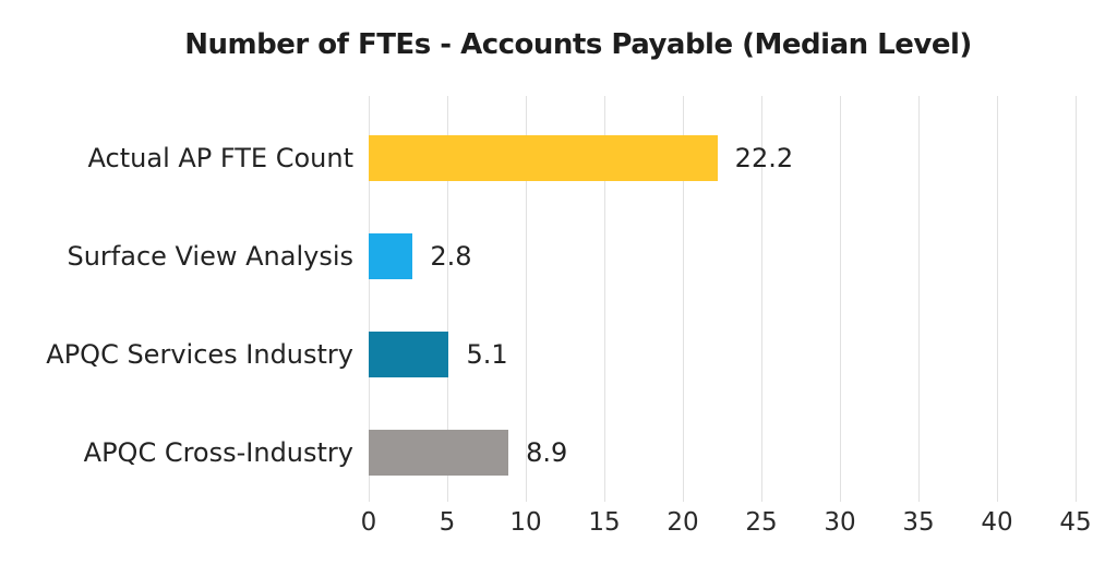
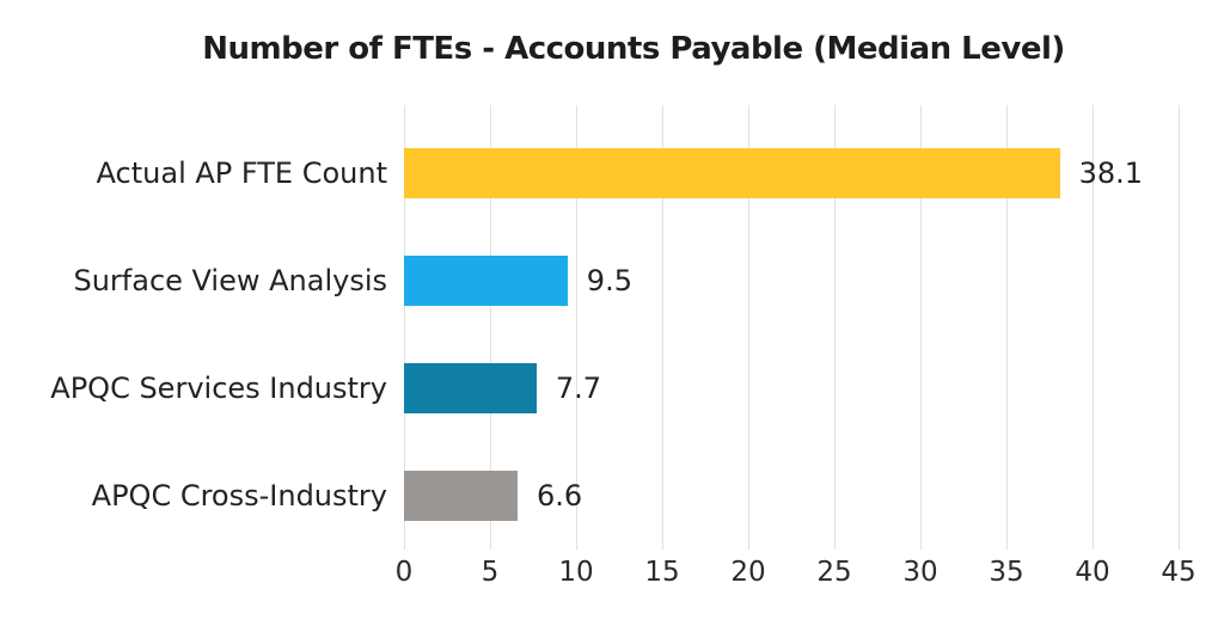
Actual AP FTE Count: 22.2 -> 38.1
Surface View Analysis: 2.8 -> 9.5
APQC Services Industry: 5.1 -> 7.7
APQC Cross-Industry: 8.9 -> 6.6
